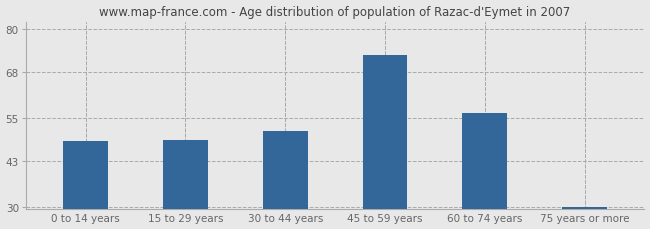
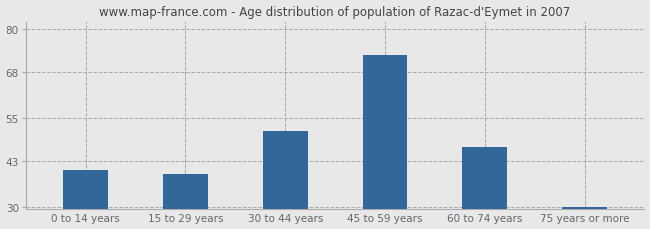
0 to 14 years: 48.5 -> 40.5
15 to 29 years: 49.0 -> 39.5
60 to 74 years: 56.5 -> 47.0
